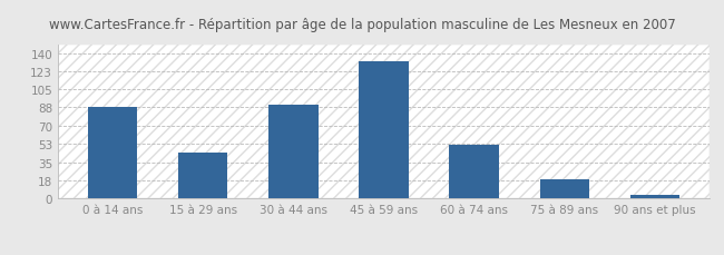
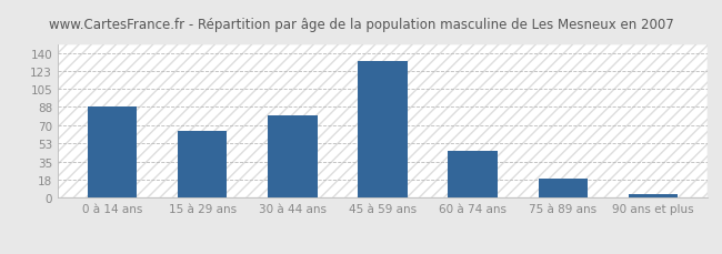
15 à 29 ans: 44 -> 65
30 à 44 ans: 90 -> 80
60 à 74 ans: 52 -> 45
